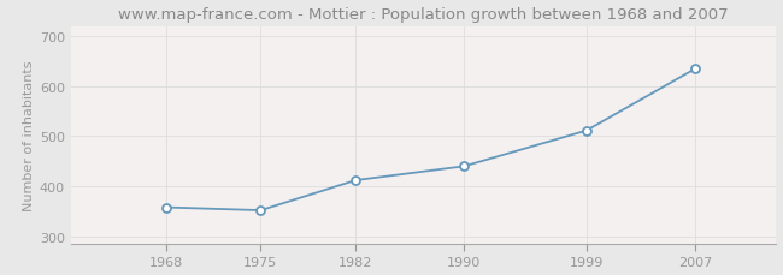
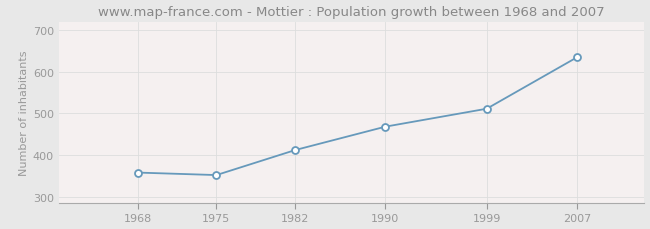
1990: 440 -> 468
